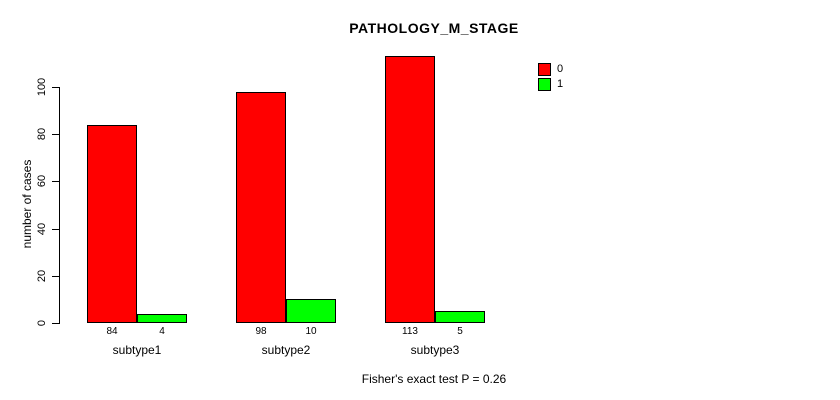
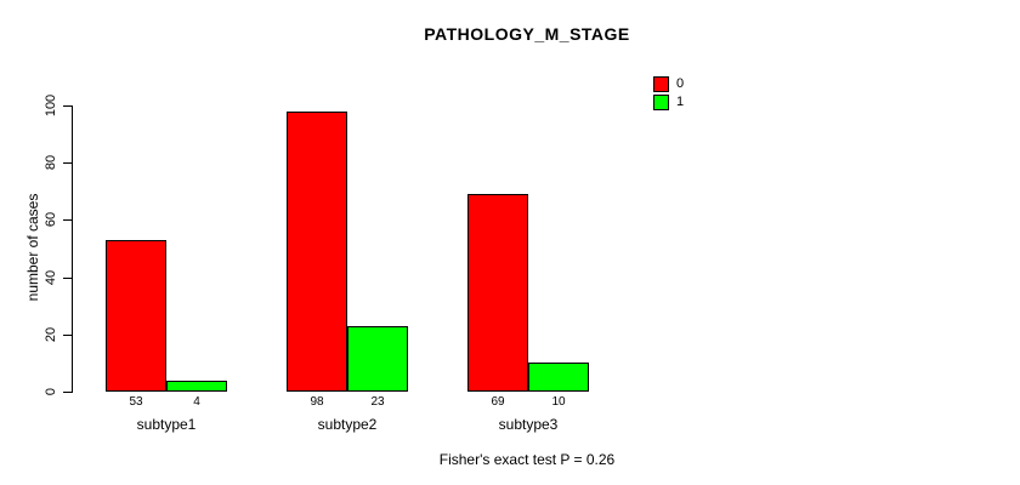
0/subtype1: 84 -> 53
1/subtype2: 10 -> 23
0/subtype3: 113 -> 69
1/subtype3: 5 -> 10
